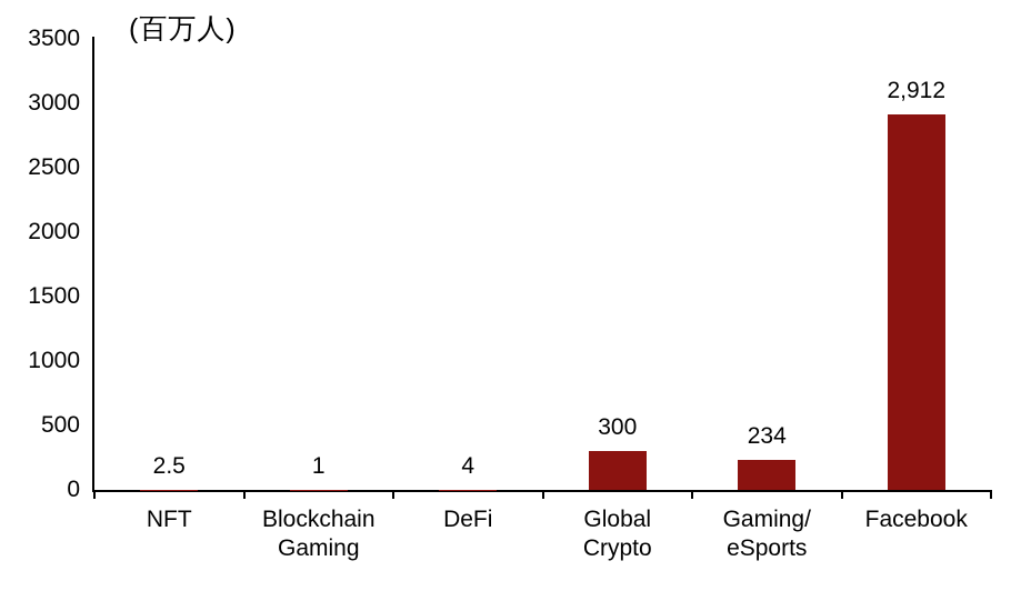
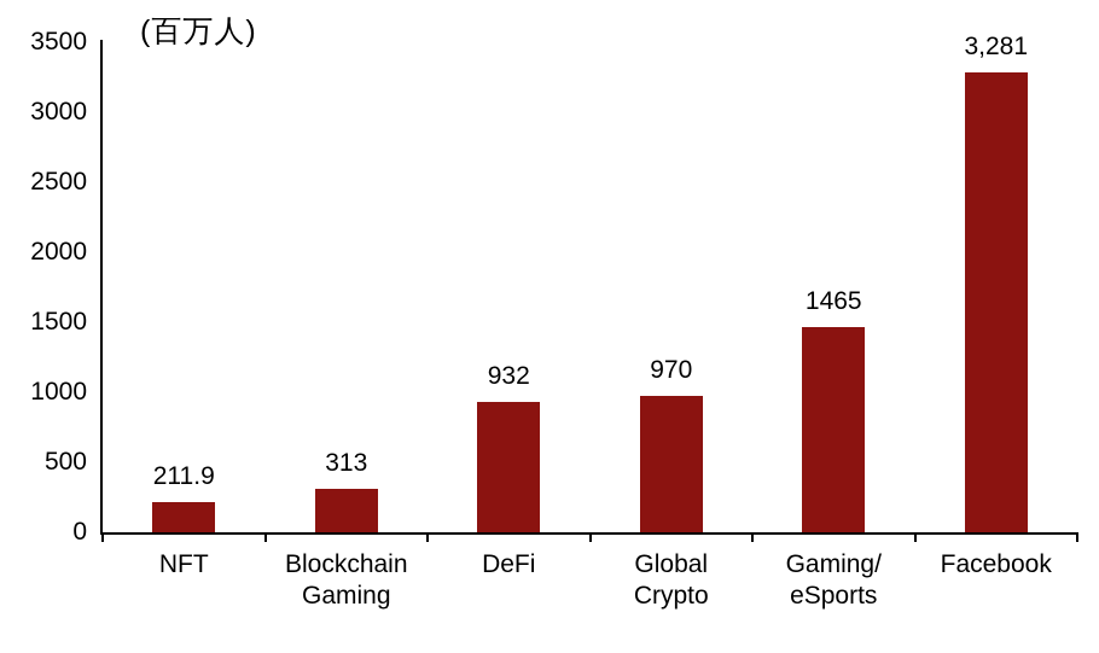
NFT: 2.5 -> 211.9
Blockchain Gaming: 1 -> 313
DeFi: 4 -> 932
Global Crypto: 300 -> 970
Gaming/ eSports: 234 -> 1465
Facebook: 2,912 -> 3,281
